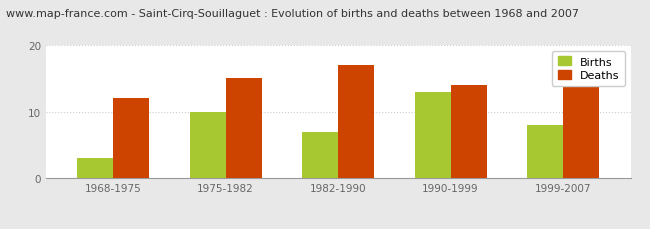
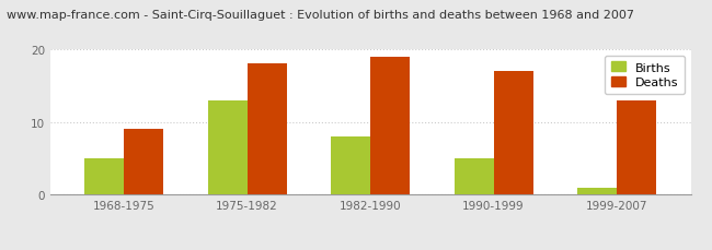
Births/1968-1975: 3 -> 5
Deaths/1968-1975: 12 -> 9
Births/1975-1982: 10 -> 13
Deaths/1975-1982: 15 -> 18
Births/1982-1990: 7 -> 8
Deaths/1982-1990: 17 -> 19
Births/1990-1999: 13 -> 5
Deaths/1990-1999: 14 -> 17
Births/1999-2007: 8 -> 1
Deaths/1999-2007: 14 -> 13
